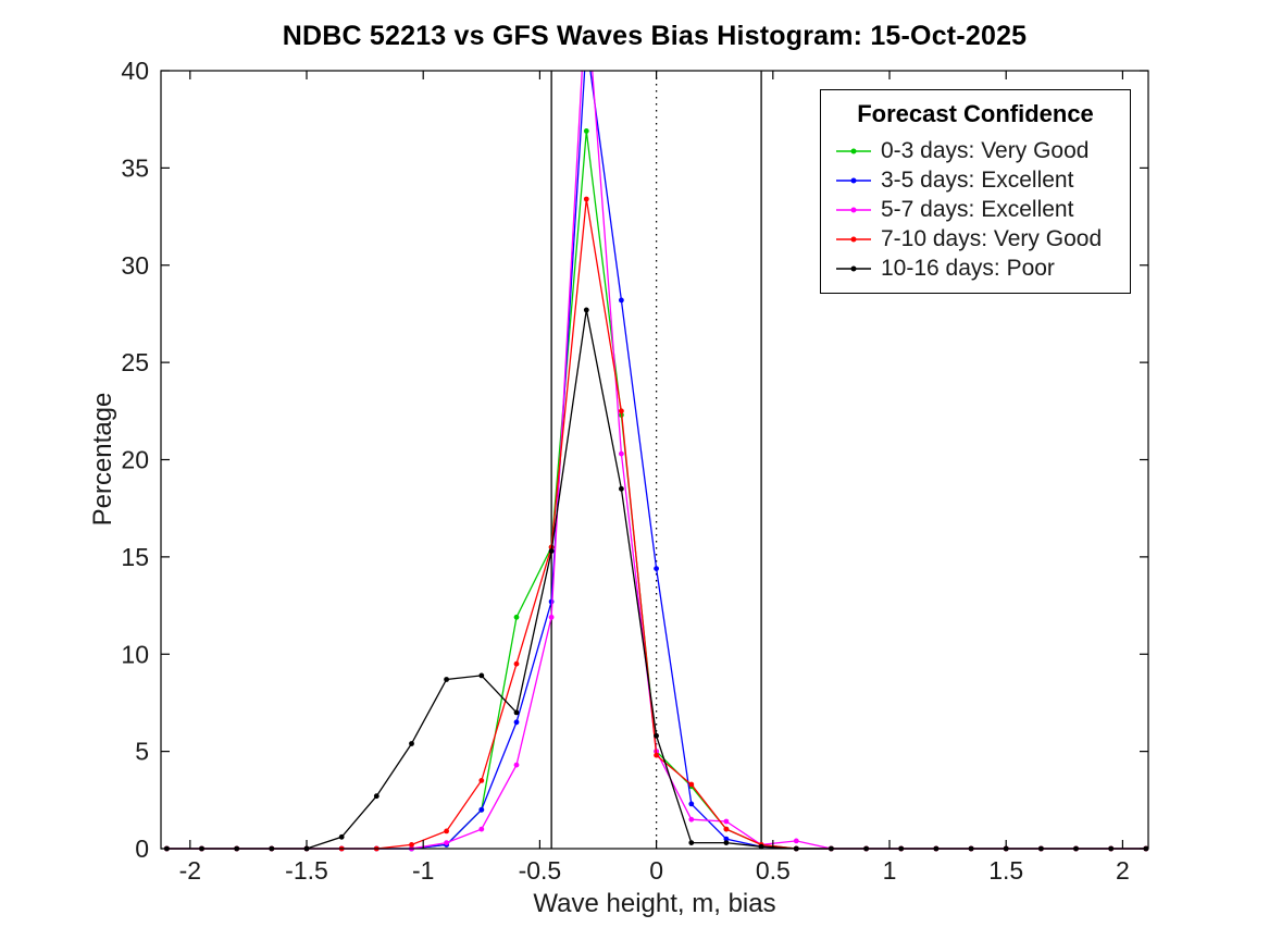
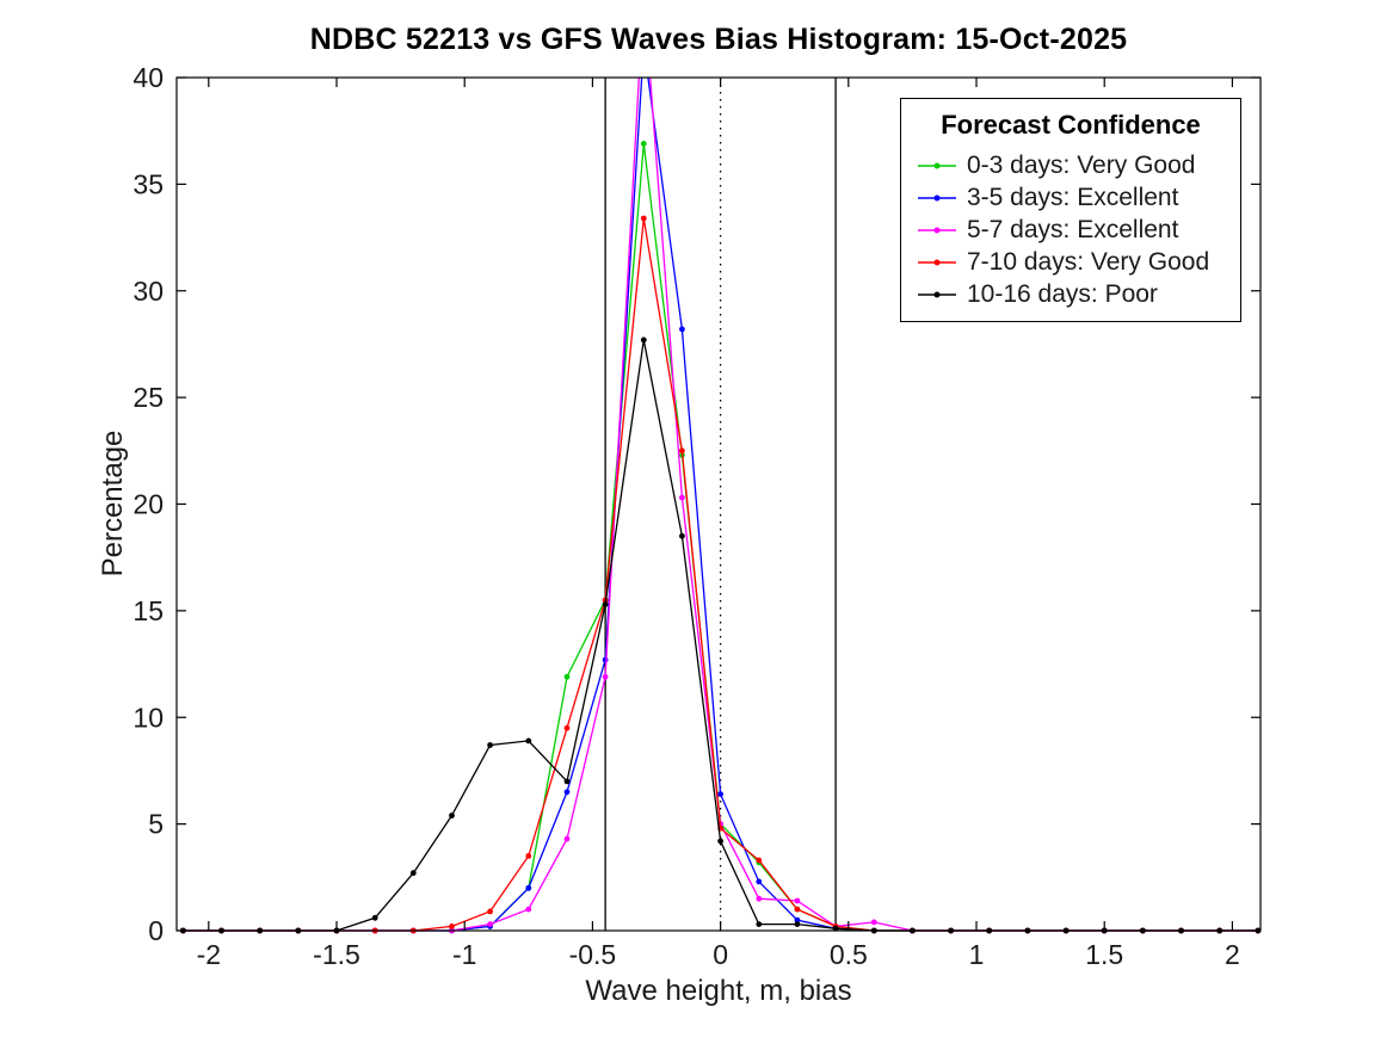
3-5 days: Excellent/0: 14,4 -> 6,4
10-16 days: Poor/0: 5,8 -> 4,2
